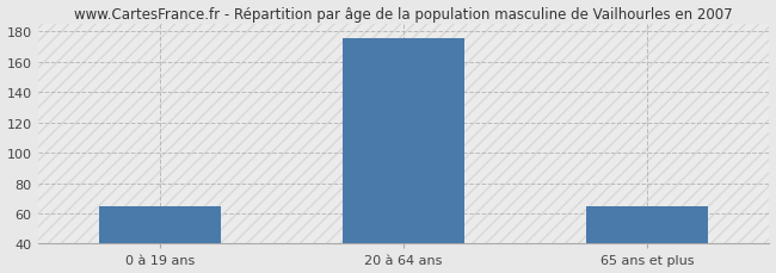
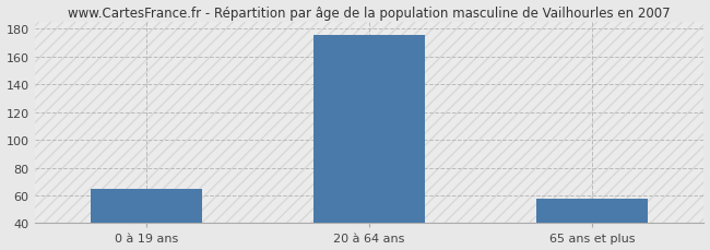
65 ans et plus: 65 -> 58
